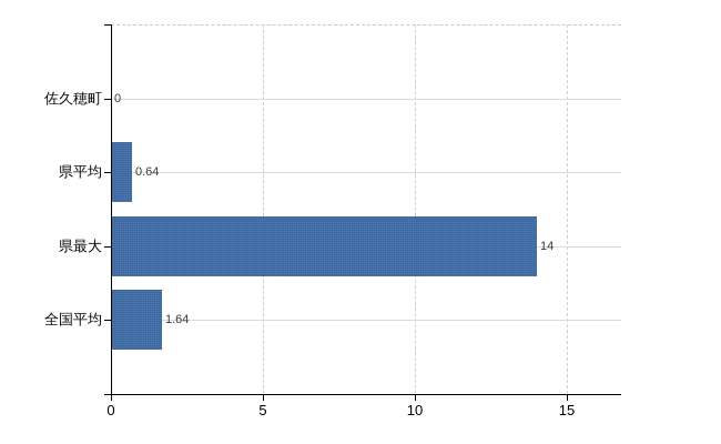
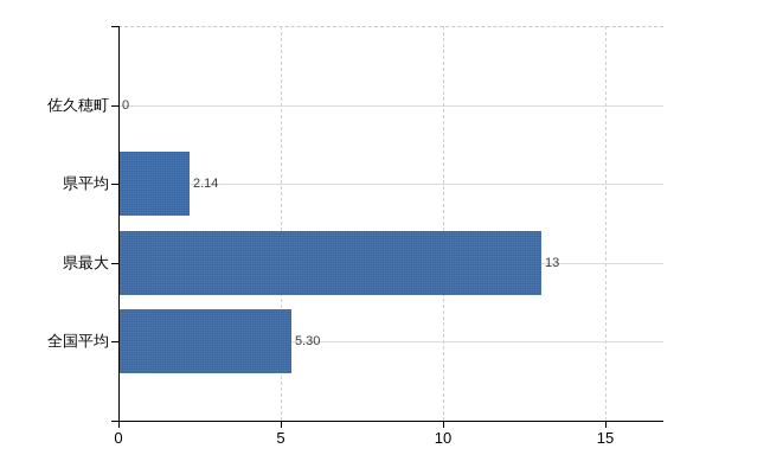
県平均: 0.64 -> 2.14
県最大: 14 -> 13
全国平均: 1.64 -> 5.30
